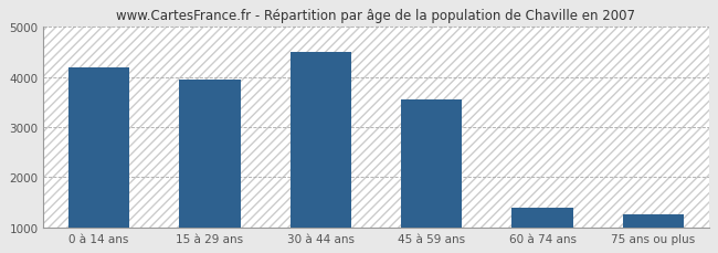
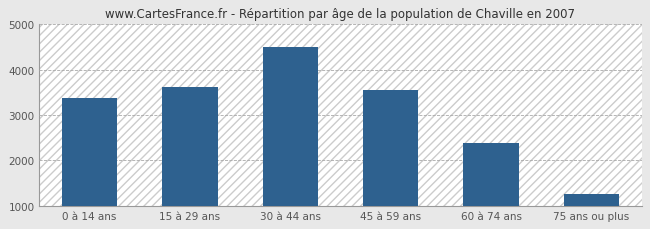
0 à 14 ans: 4200 -> 3380
15 à 29 ans: 3950 -> 3610
60 à 74 ans: 1400 -> 2380
